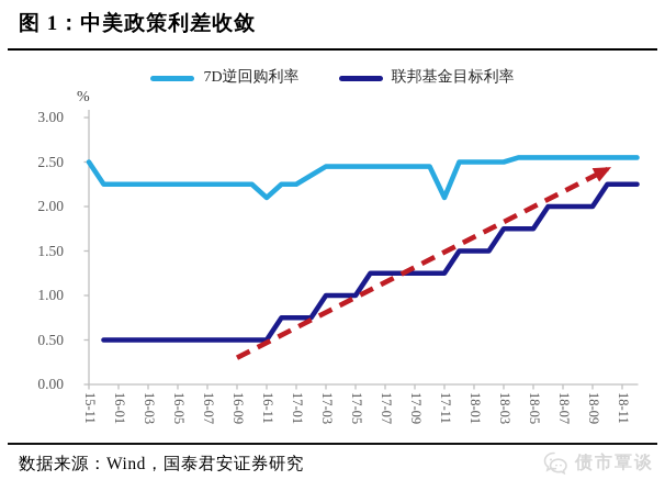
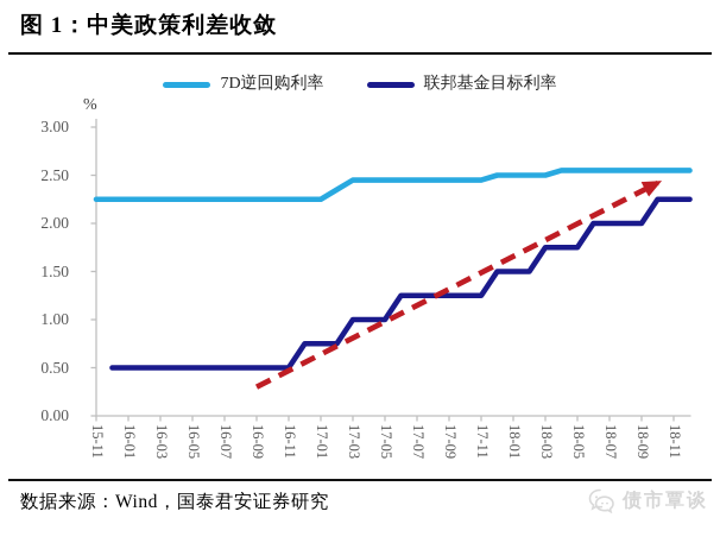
7D逆回购利率/15-11: 2.5 -> 2.2
7D逆回购利率/16-11: 2.1 -> 2.2
7D逆回购利率/17-11: 2.1 -> 2.5
